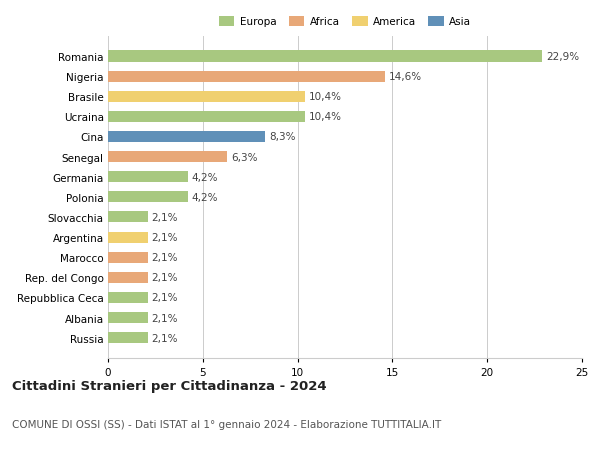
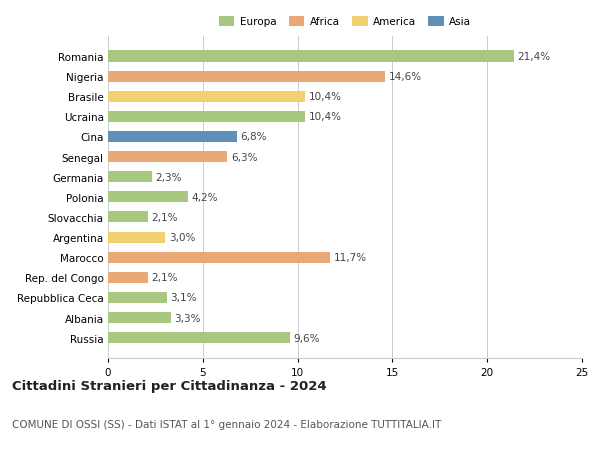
Romania: 22,9% -> 21,4%
Cina: 8,3% -> 6,8%
Germania: 4,2% -> 2,3%
Argentina: 2,1% -> 3,0%
Marocco: 2,1% -> 11,7%
Repubblica Ceca: 2,1% -> 3,1%
Albania: 2,1% -> 3,3%
Russia: 2,1% -> 9,6%
